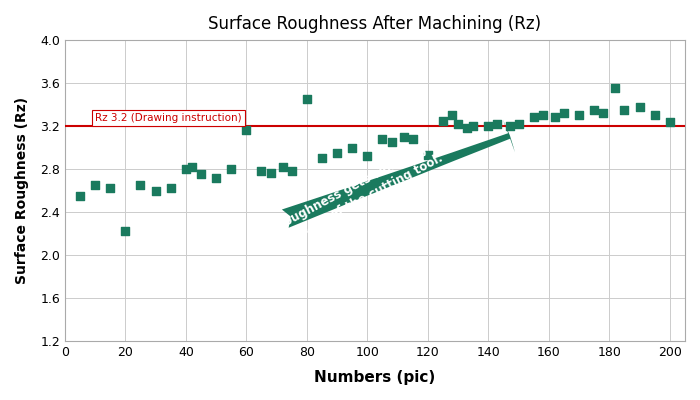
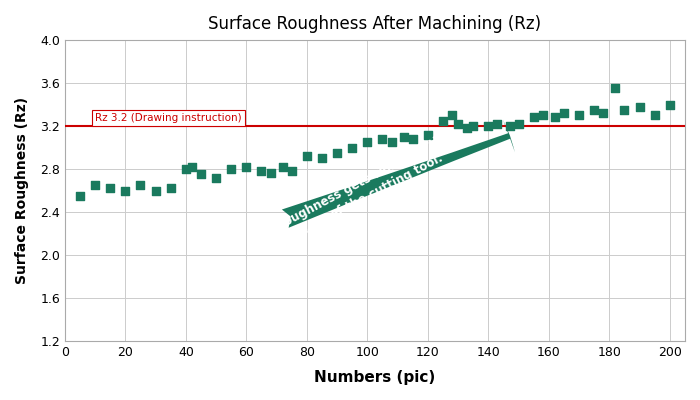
20: 2.22 -> 2.60
60: 3.16 -> 2.82
80: 3.45 -> 2.92
100: 2.92 -> 3.05
120: 2.93 -> 3.12
200: 3.24 -> 3.40
